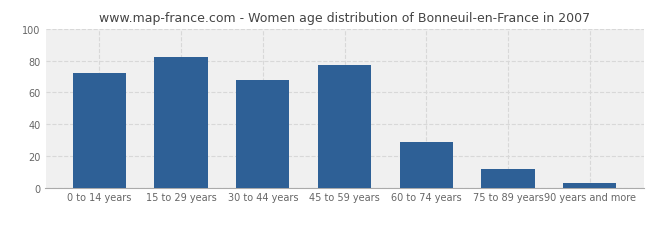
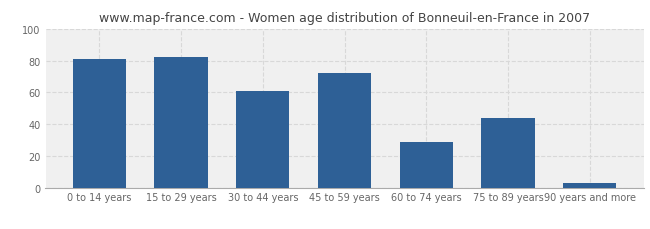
0 to 14 years: 72 -> 81
30 to 44 years: 68 -> 61
45 to 59 years: 77 -> 72
75 to 89 years: 12 -> 44
